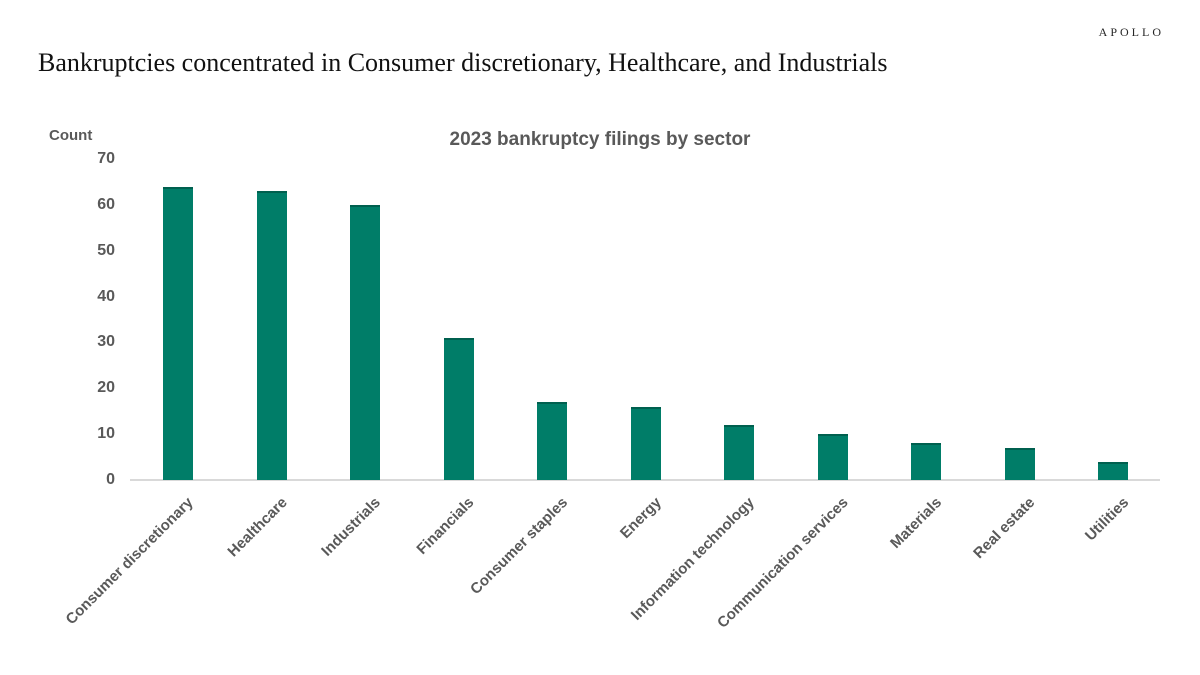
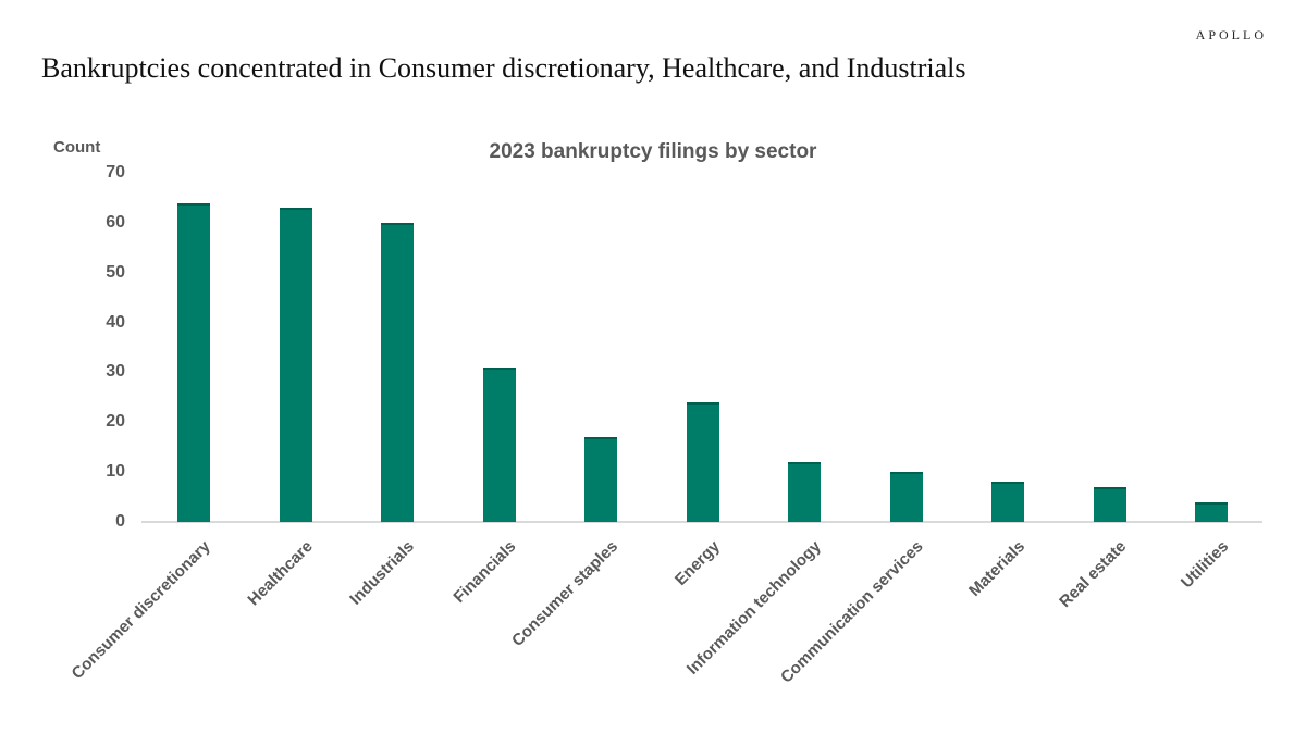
Energy: 16 -> 24
